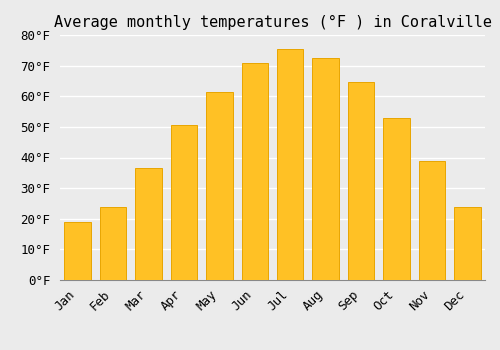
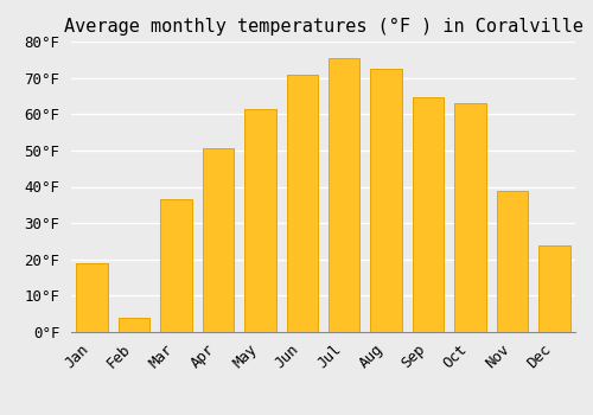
Feb: 24.0°F -> 4.0°F
Oct: 53.0°F -> 63.0°F
